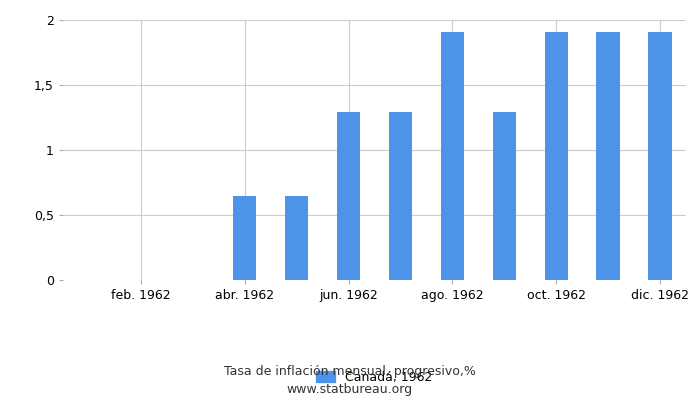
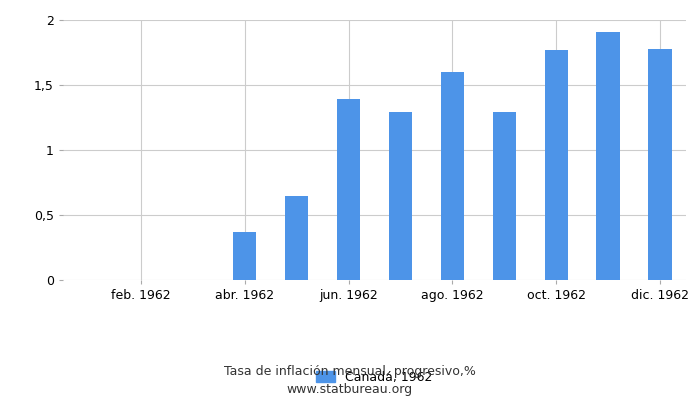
abr. 1962: 0,65 -> 0,37
jun. 1962: 1,29 -> 1,39
ago. 1962: 1,91 -> 1,60
oct. 1962: 1,91 -> 1,77
dic. 1962: 1,91 -> 1,78
